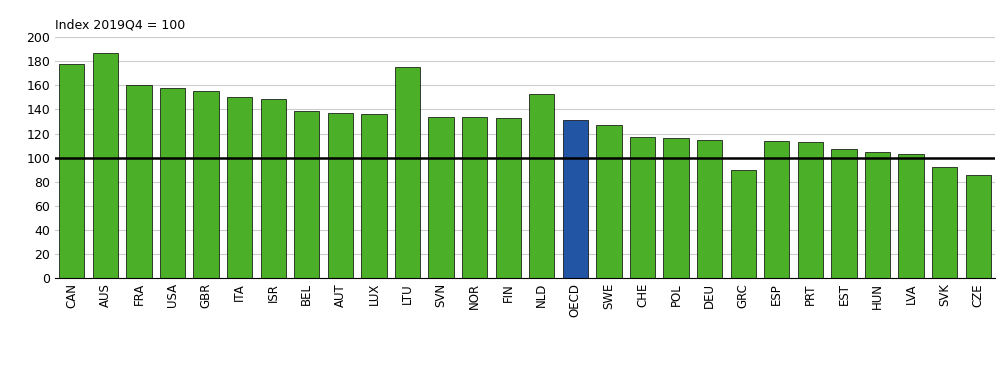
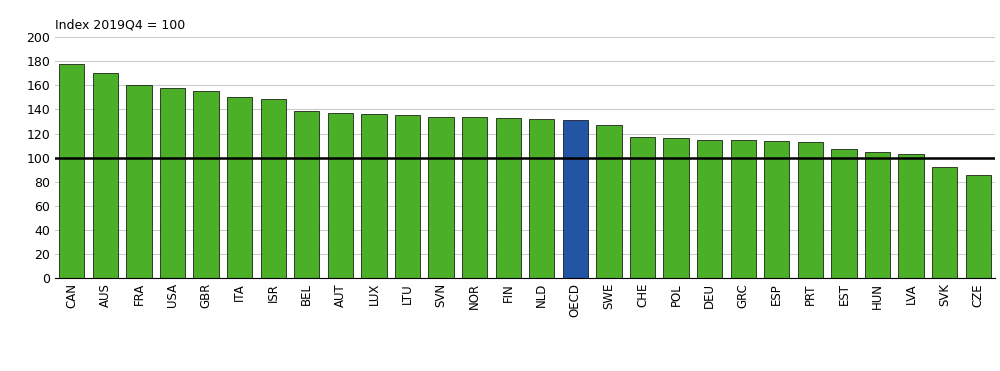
AUS: 187 -> 170
LTU: 175 -> 135
NLD: 153 -> 132
GRC: 90 -> 115
